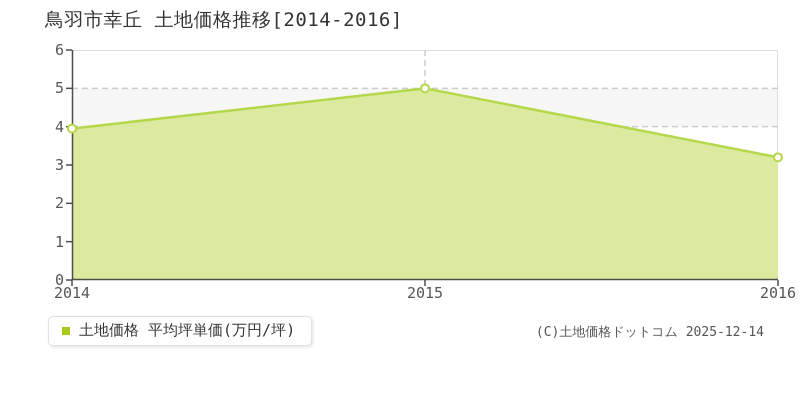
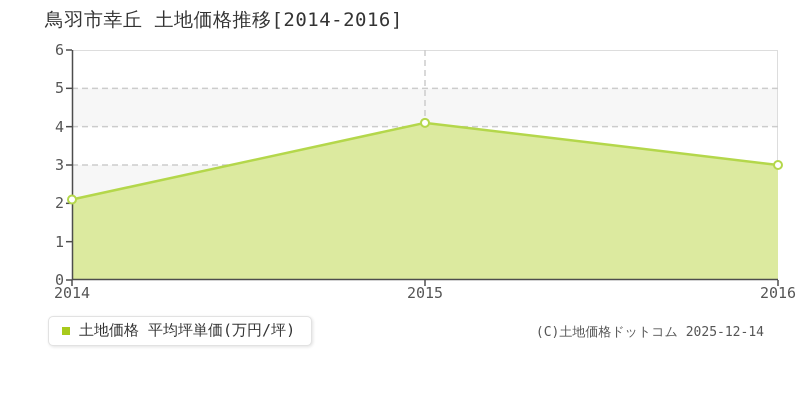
2014: 4.0 -> 2.1
2015: 5.0 -> 4.1
2016: 3.2 -> 3.0
